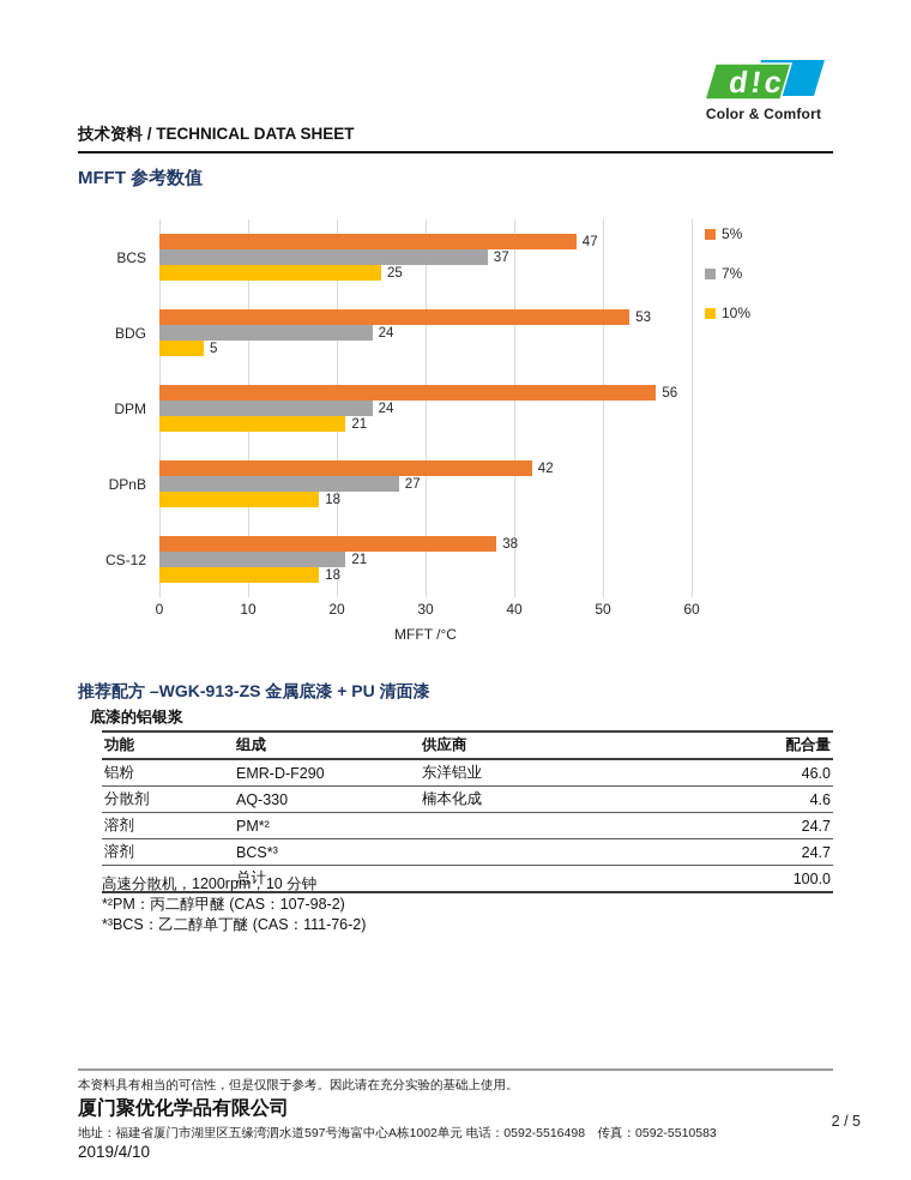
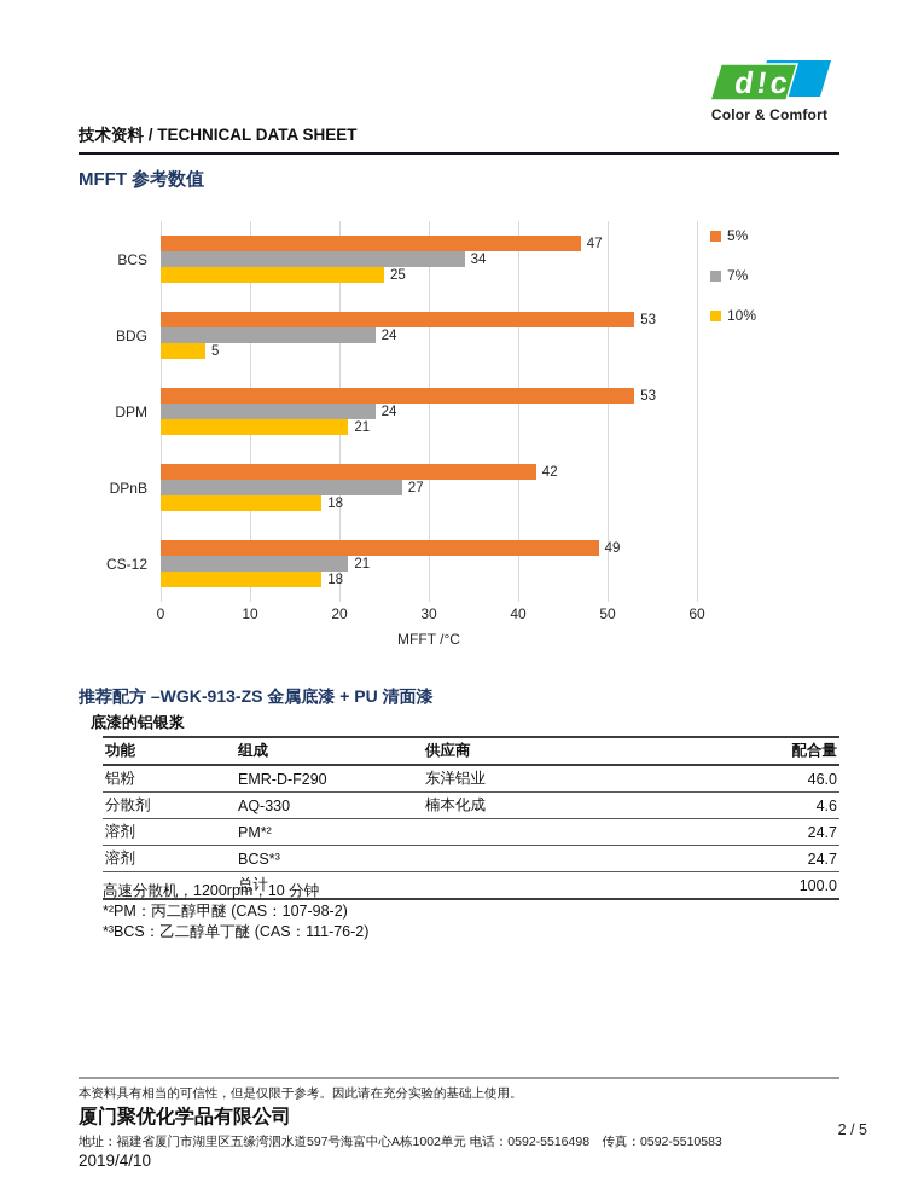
7%/BCS: 37 -> 34
5%/DPM: 56 -> 53
5%/CS-12: 38 -> 49
